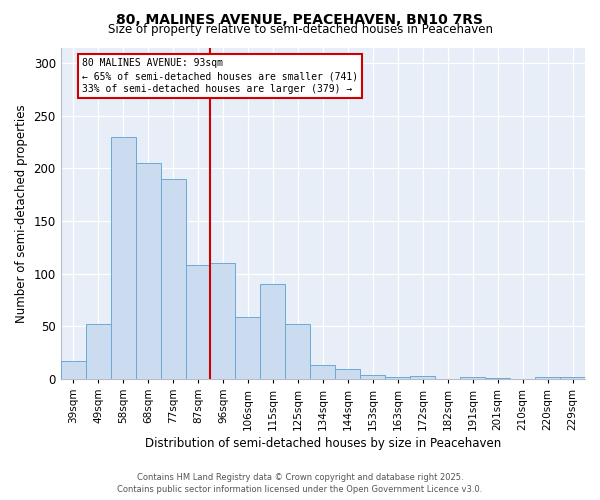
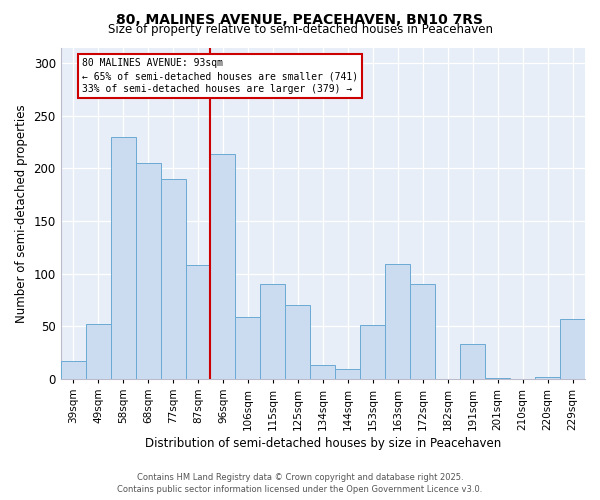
96sqm: 110 -> 214
125sqm: 52 -> 70
153sqm: 4 -> 51
163sqm: 2 -> 109
172sqm: 3 -> 90
191sqm: 2 -> 33
229sqm: 2 -> 57
